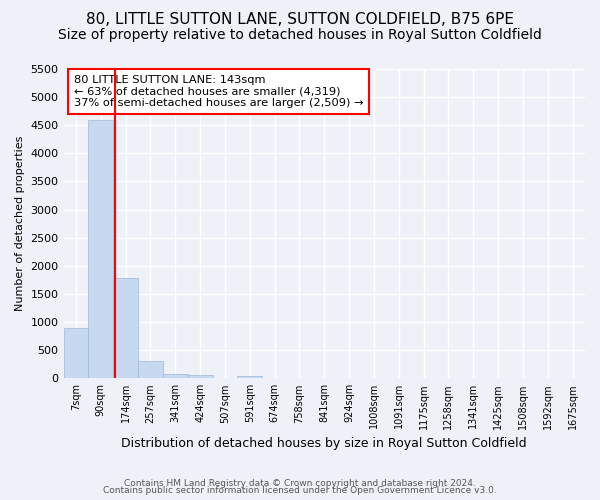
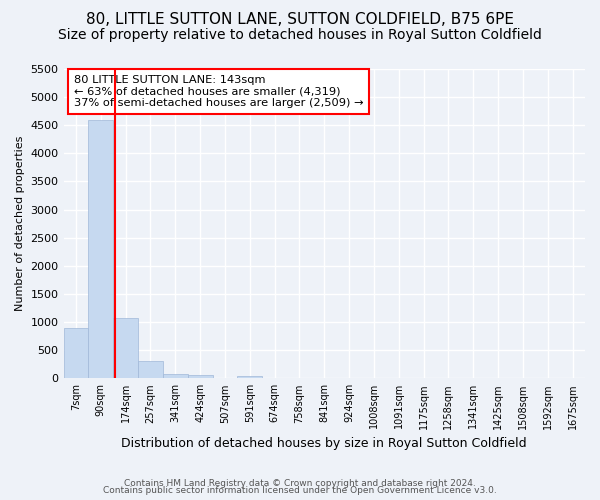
174sqm: 1780 -> 1070
